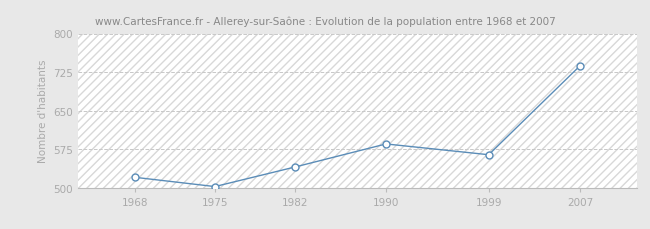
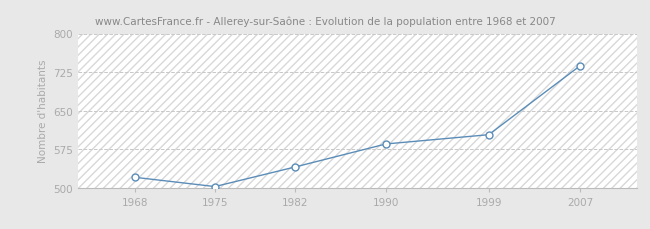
1999: 564 -> 603
